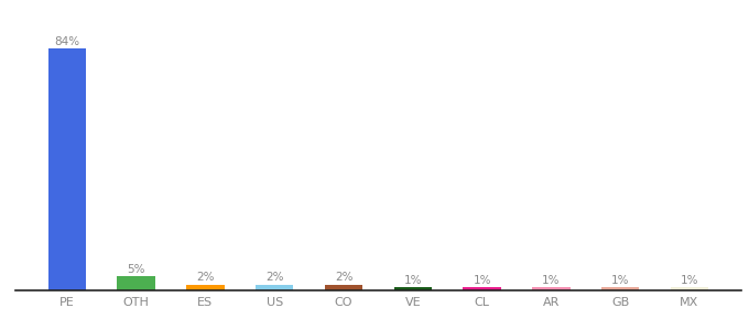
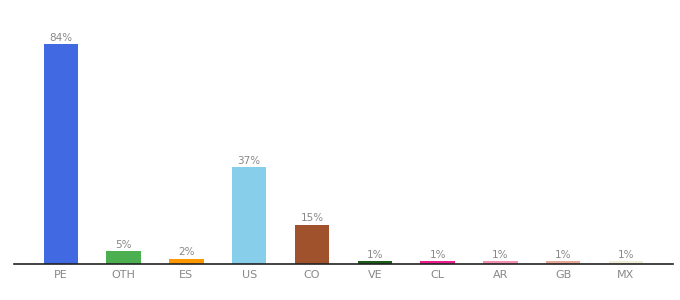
US: 2% -> 37%
CO: 2% -> 15%
